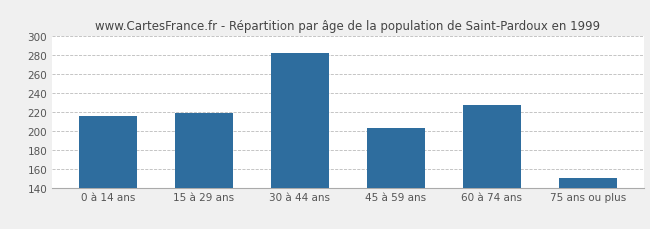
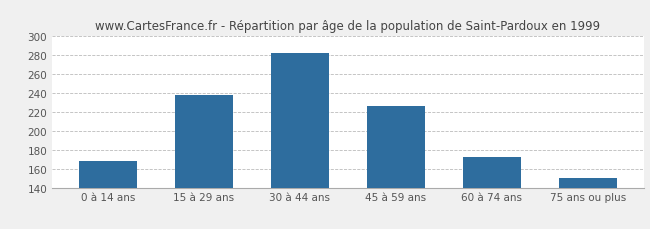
0 à 14 ans: 215 -> 168
15 à 29 ans: 219 -> 238
45 à 59 ans: 203 -> 226
60 à 74 ans: 227 -> 172
